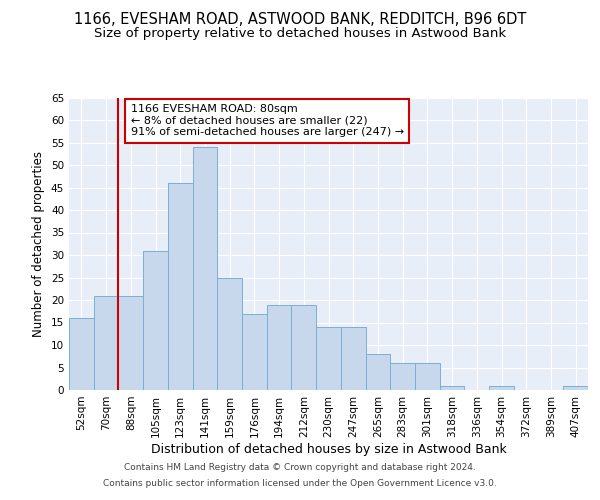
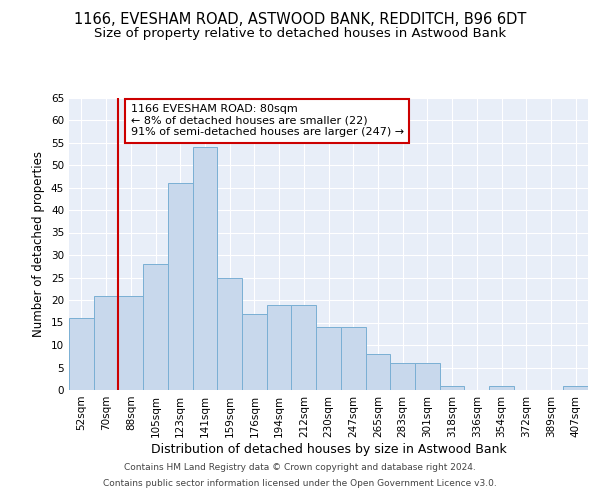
105sqm: 31 -> 28
